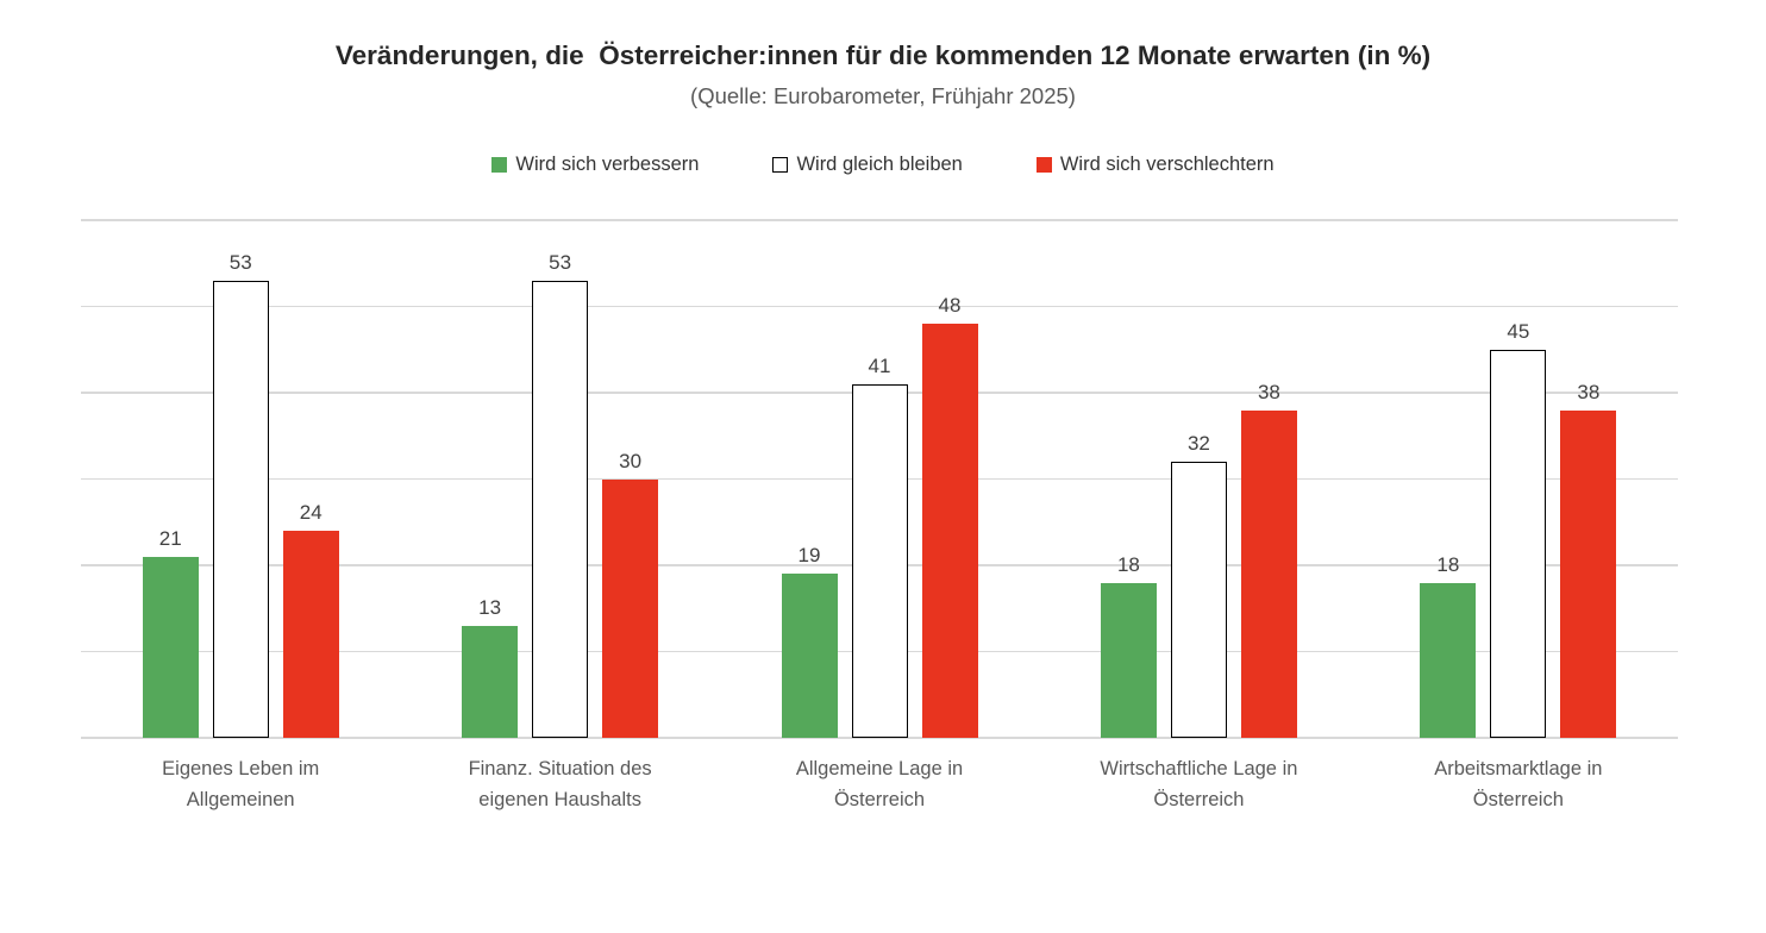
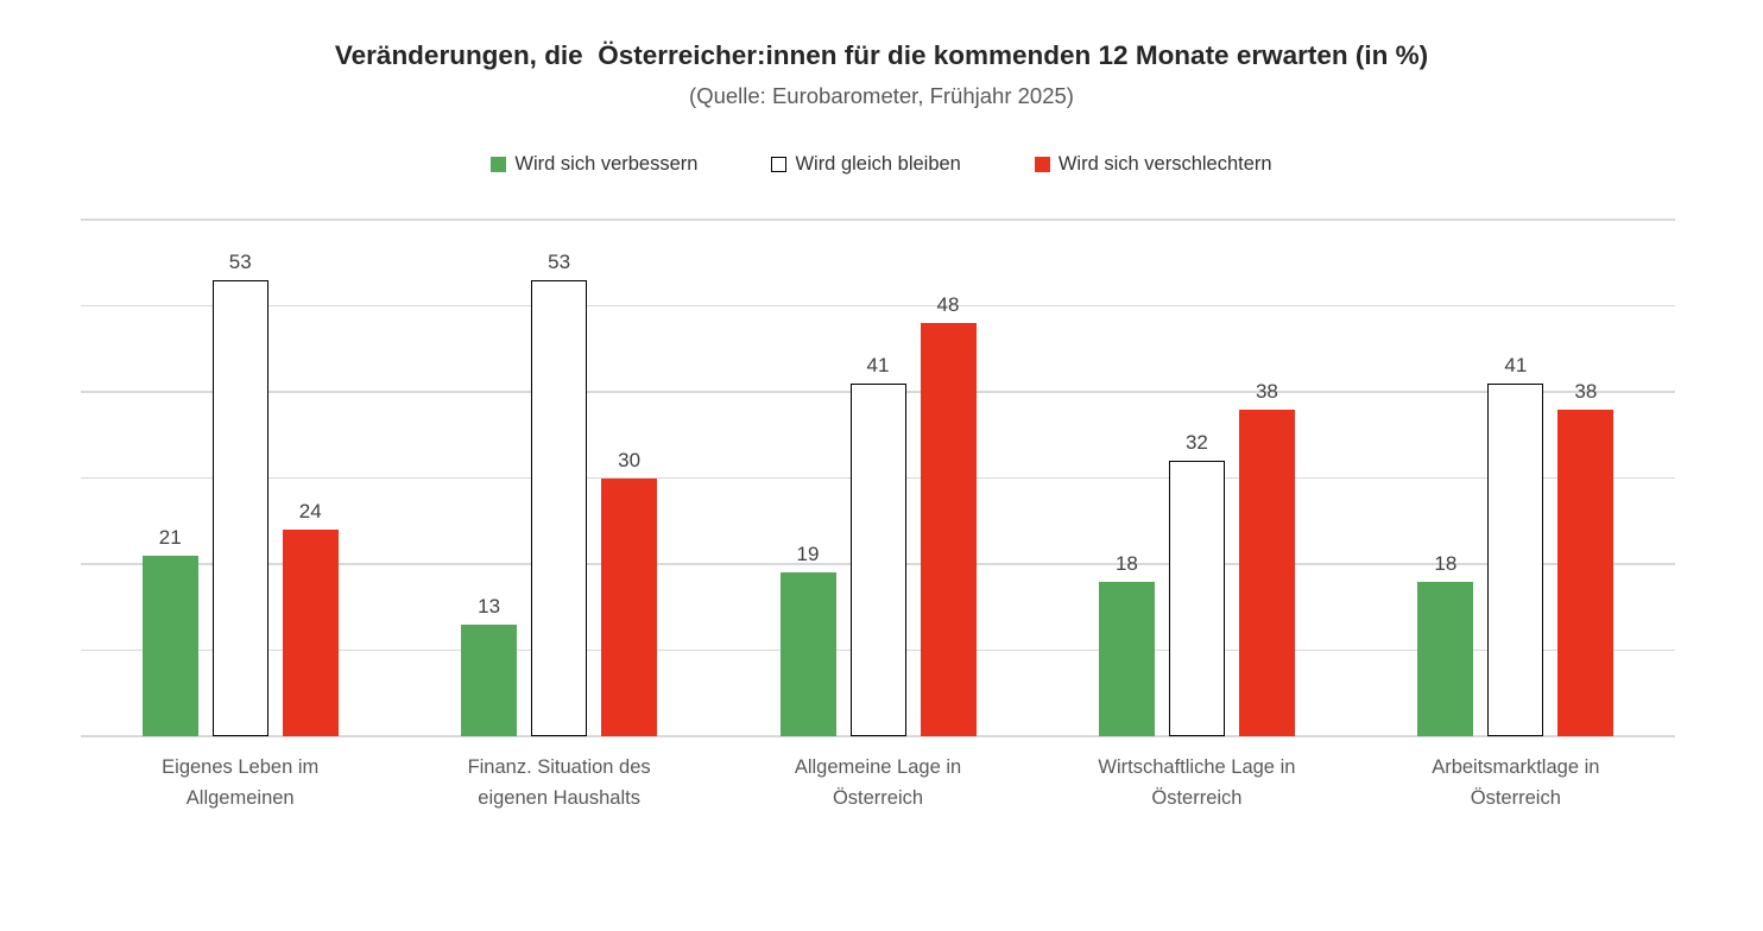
Wird gleich bleiben/Arbeitsmarktlage in Österreich: 45 -> 41
